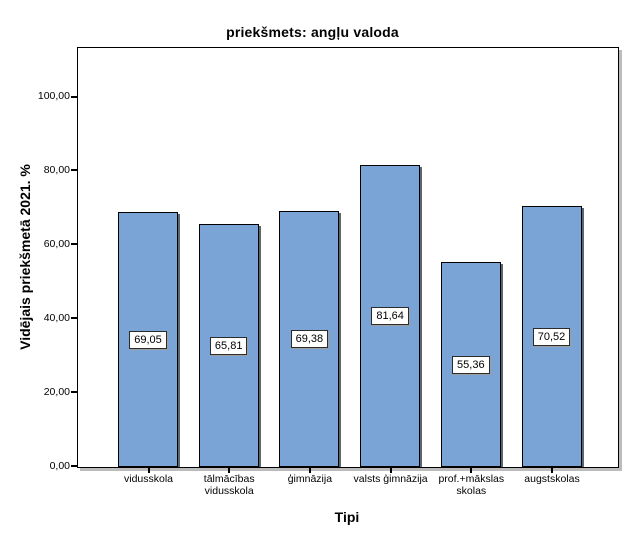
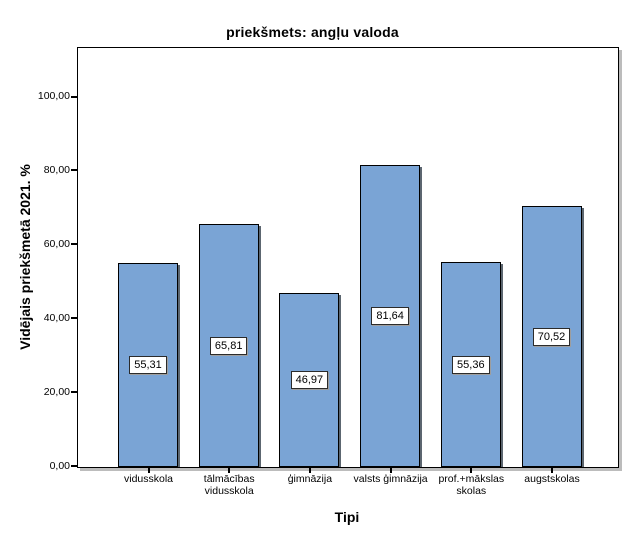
vidusskola: 69,05 -> 55,31
ģimnāzija: 69,38 -> 46,97
